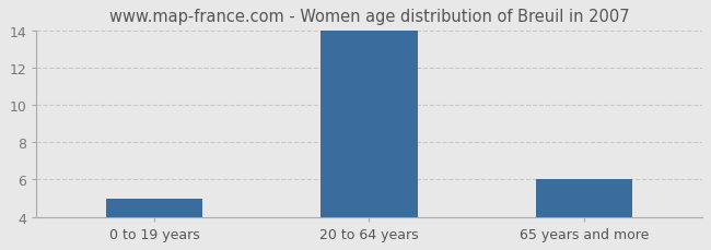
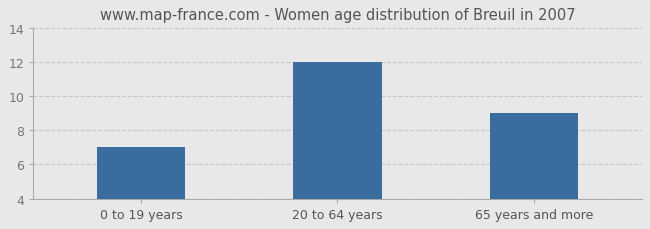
0 to 19 years: 5 -> 7
20 to 64 years: 14 -> 12
65 years and more: 6 -> 9
